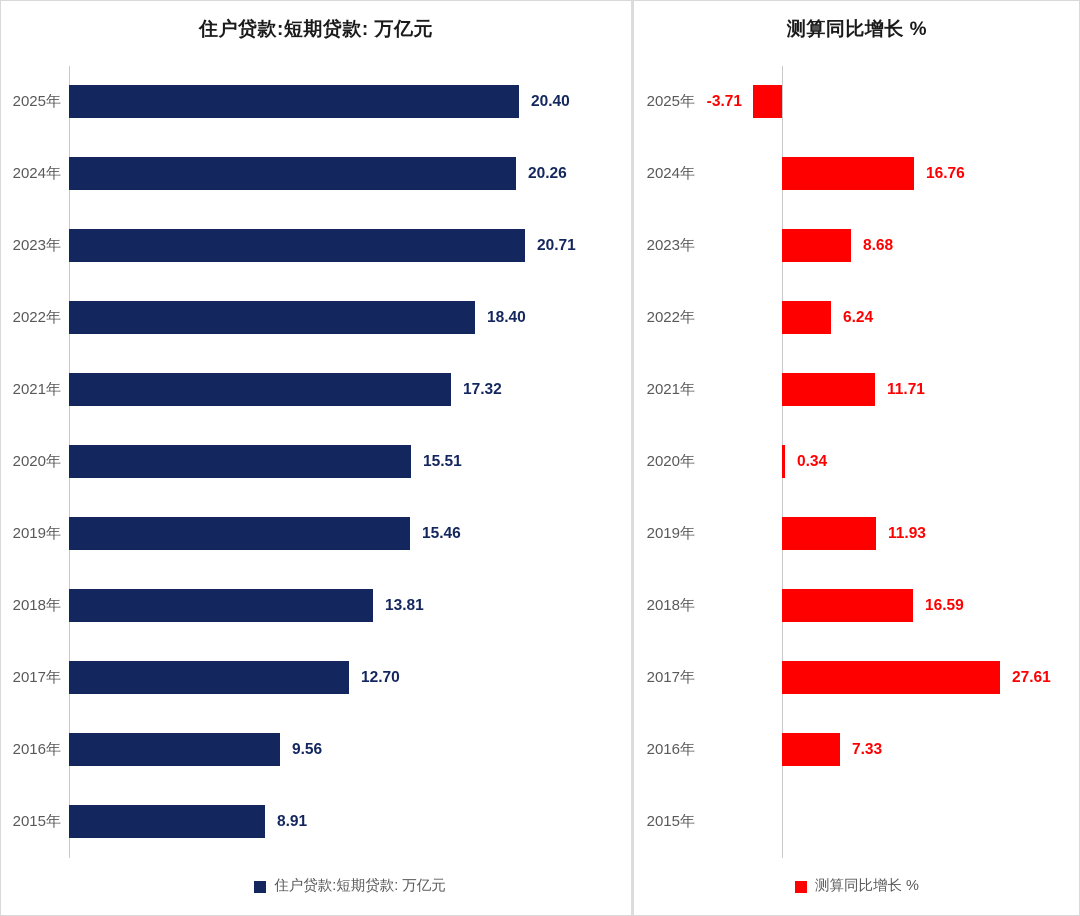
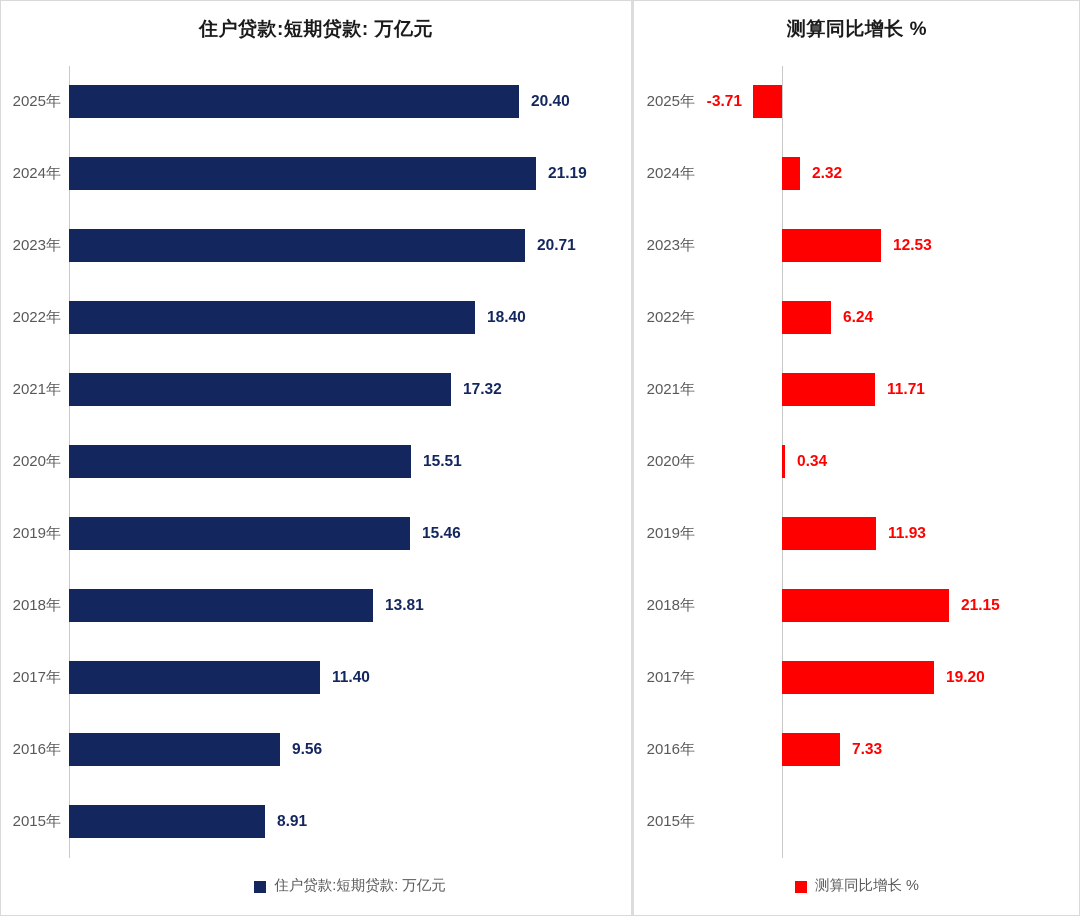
住户贷款:短期贷款: 万亿元/2024年: 20.26 -> 21.19
住户贷款:短期贷款: 万亿元/2017年: 12.70 -> 11.40
测算同比增长 %/2024年: 16.76 -> 2.32
测算同比增长 %/2023年: 8.68 -> 12.53
测算同比增长 %/2018年: 16.59 -> 21.15
测算同比增长 %/2017年: 27.61 -> 19.20
